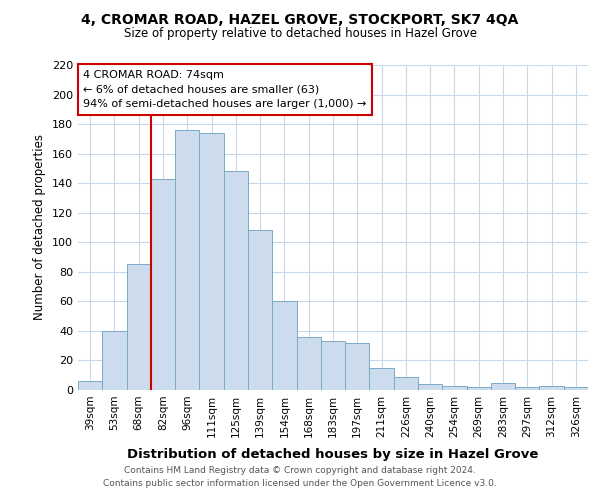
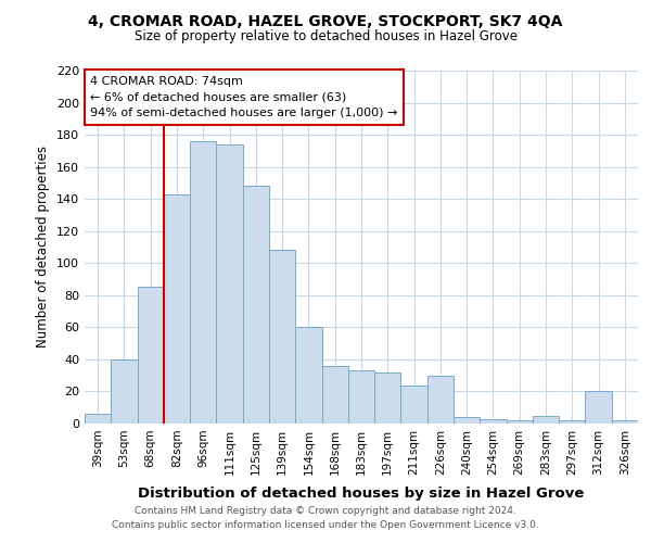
211sqm: 15 -> 24
226sqm: 9 -> 30
312sqm: 3 -> 20
